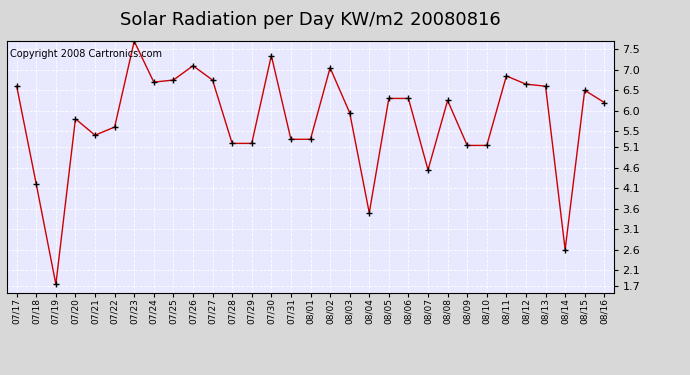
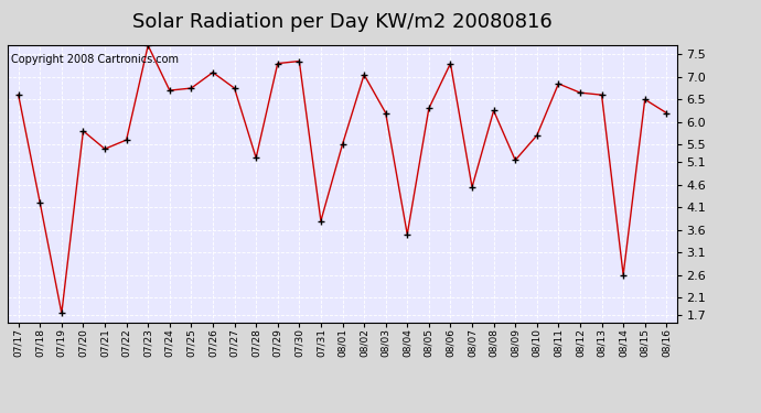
07/29: 5.20 -> 7.30
07/31: 5.30 -> 3.80
08/01: 5.30 -> 5.50
08/03: 5.95 -> 6.20
08/06: 6.30 -> 7.30
08/10: 5.15 -> 5.70
